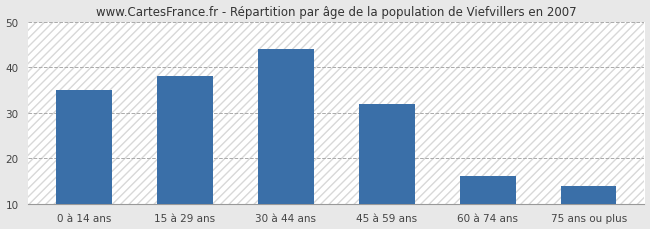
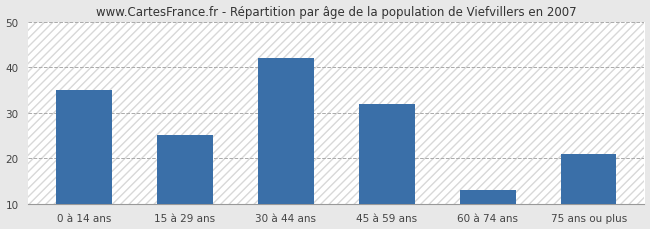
15 à 29 ans: 38 -> 25
30 à 44 ans: 44 -> 42
60 à 74 ans: 16 -> 13
75 ans ou plus: 14 -> 21
